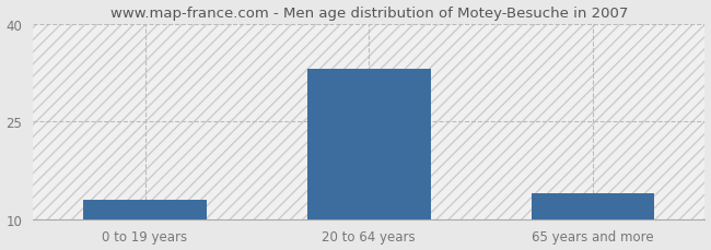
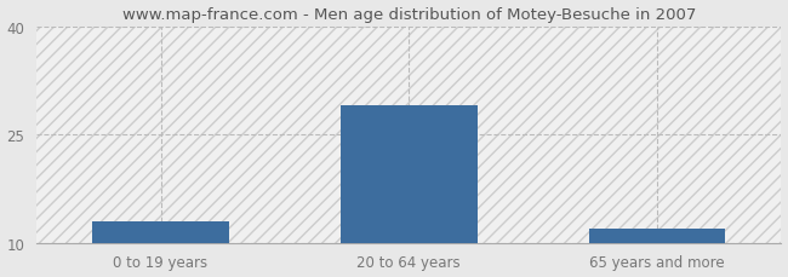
20 to 64 years: 33 -> 29
65 years and more: 14 -> 12
